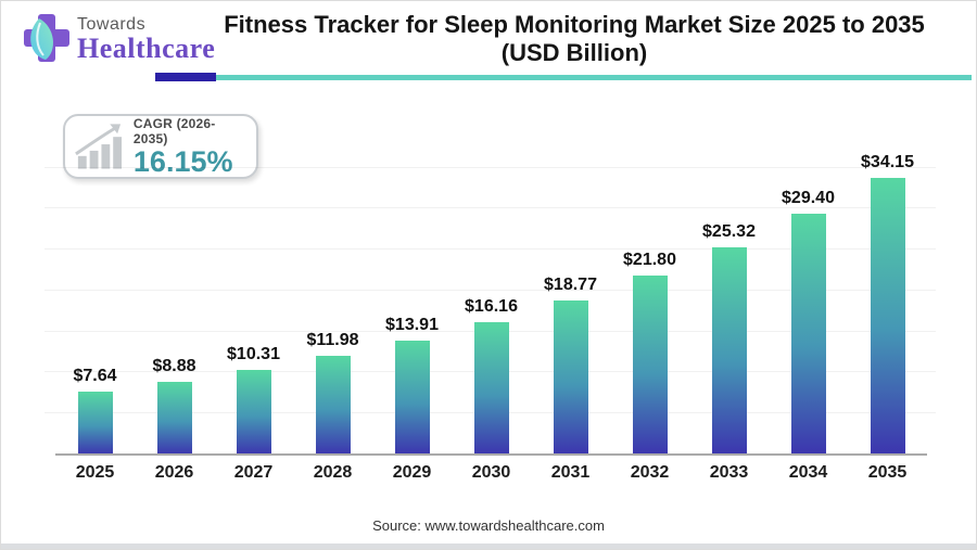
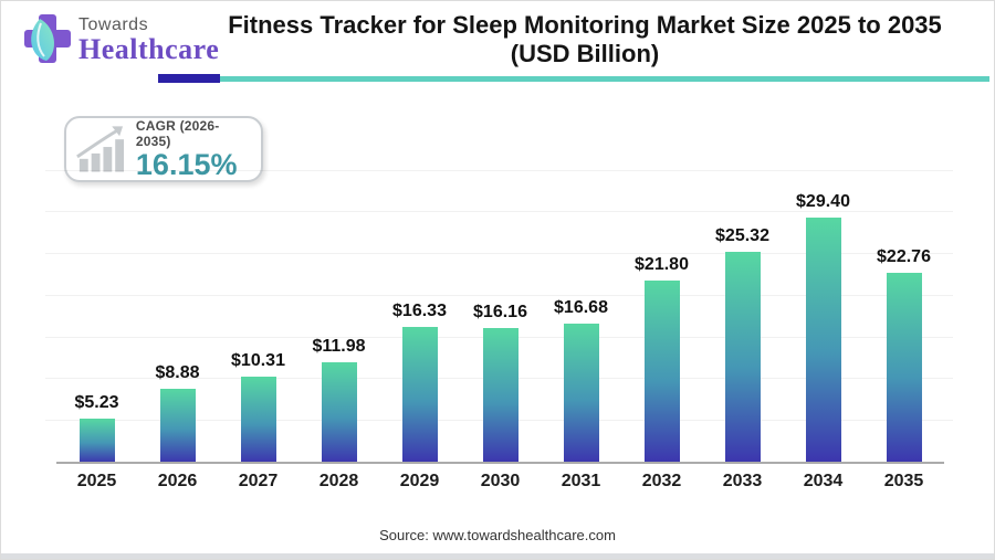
2025: $7.64 -> $5.23
2029: $13.91 -> $16.33
2031: $18.77 -> $16.68
2035: $34.15 -> $22.76
